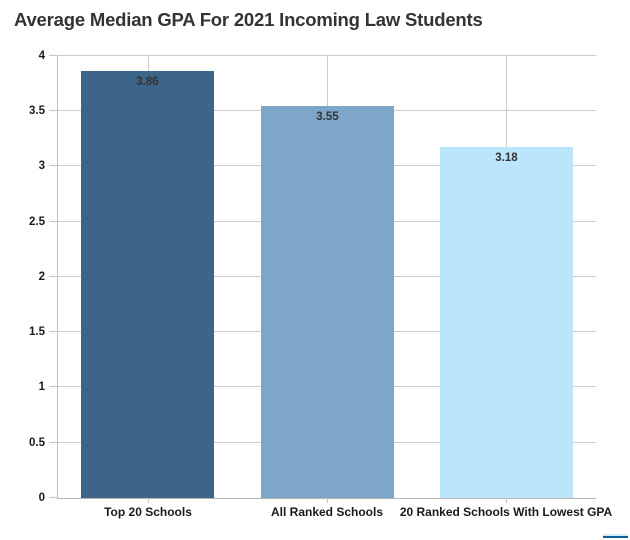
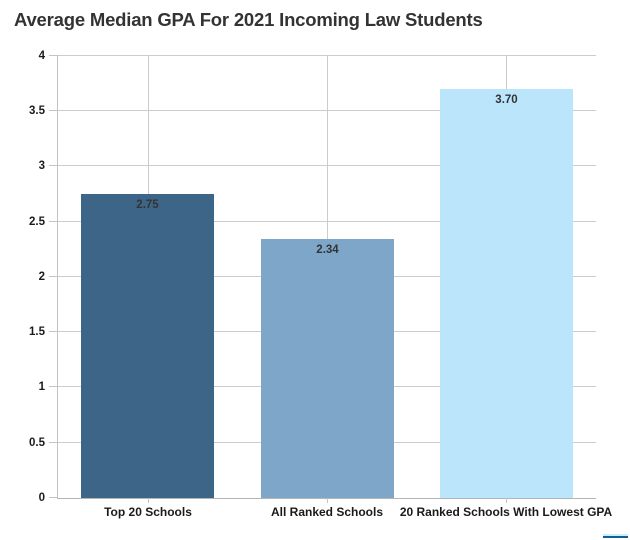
Top 20 Schools: 3.86 -> 2.75
All Ranked Schools: 3.55 -> 2.34
20 Ranked Schools With Lowest GPA: 3.18 -> 3.70
